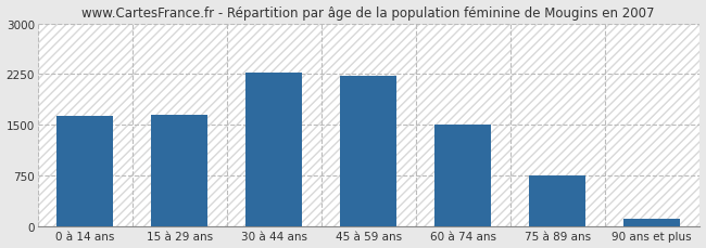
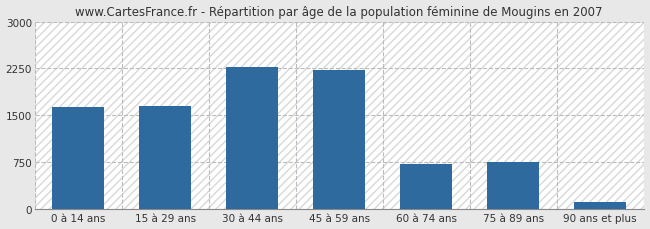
60 à 74 ans: 1510 -> 720
